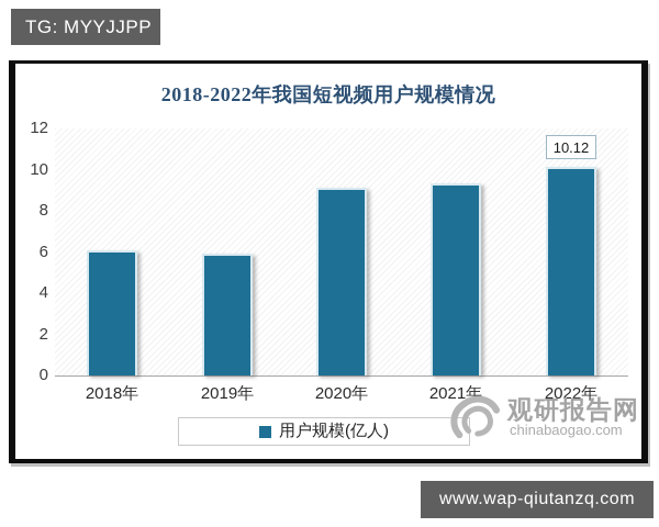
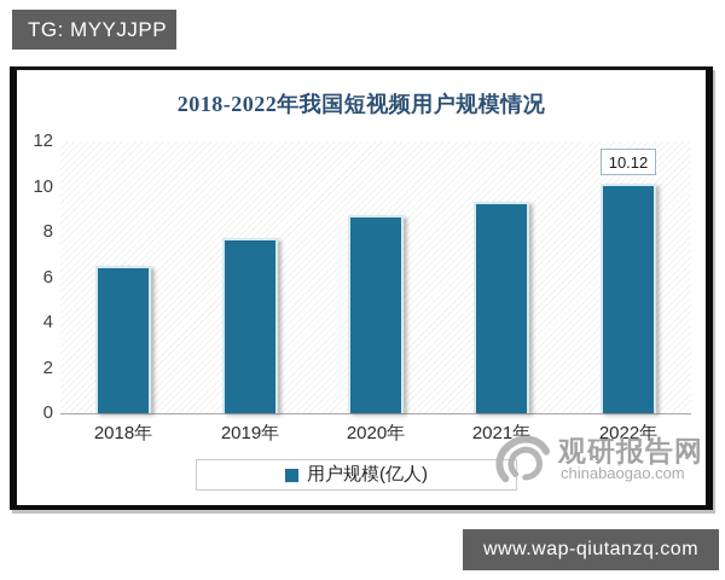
2018年: 6.1 -> 6.5
2019年: 5.9 -> 7.7
2020年: 9.1 -> 8.7
